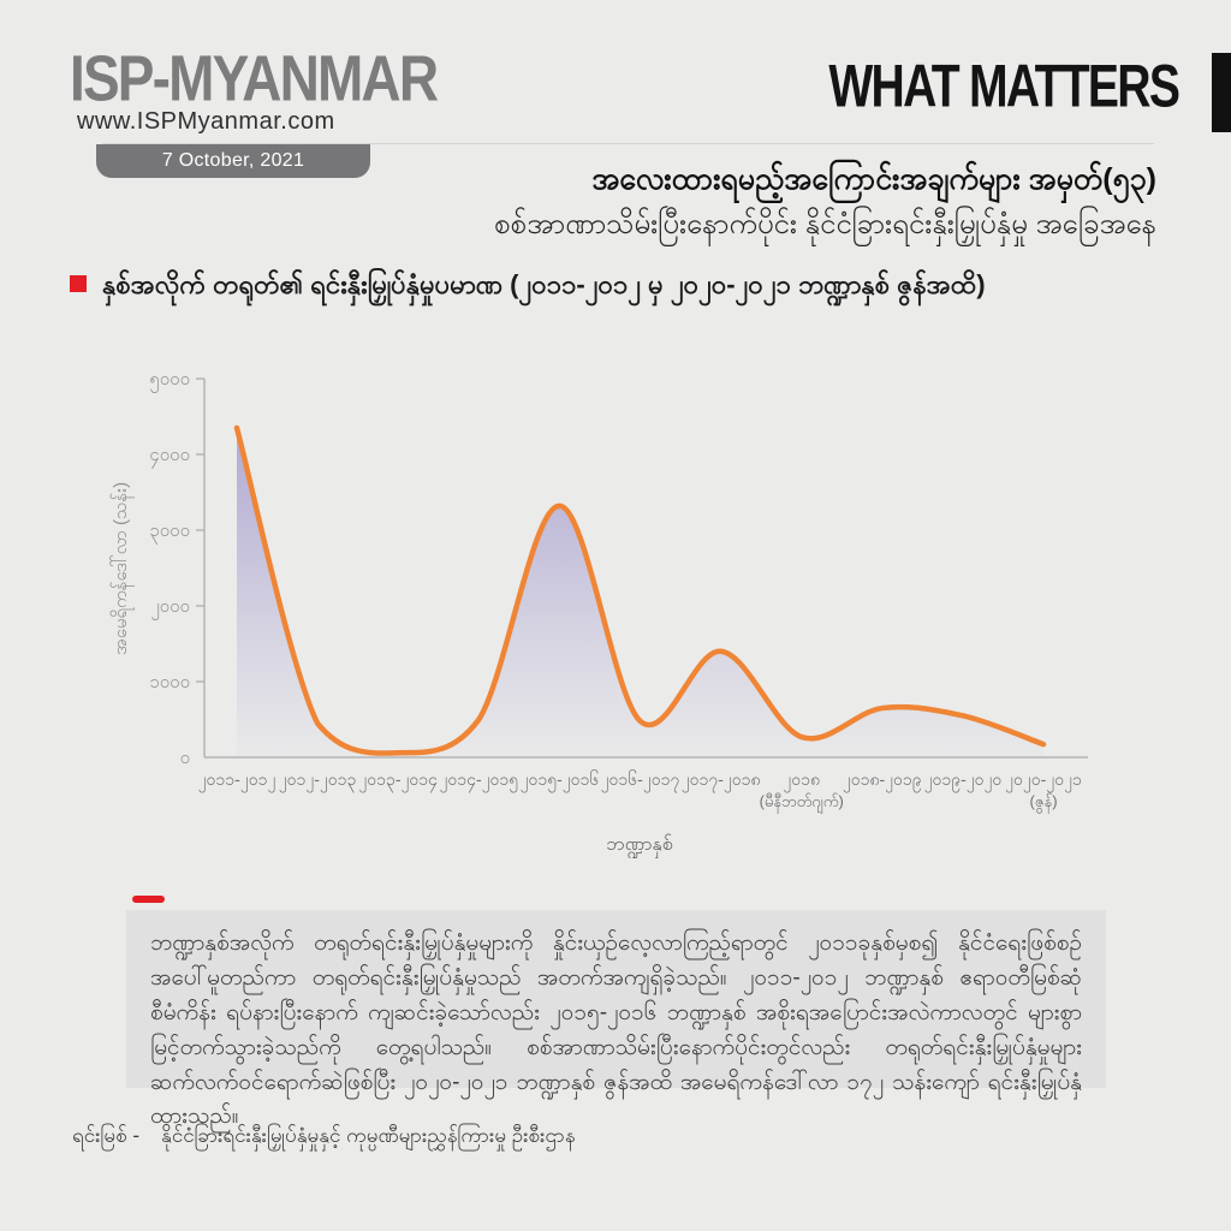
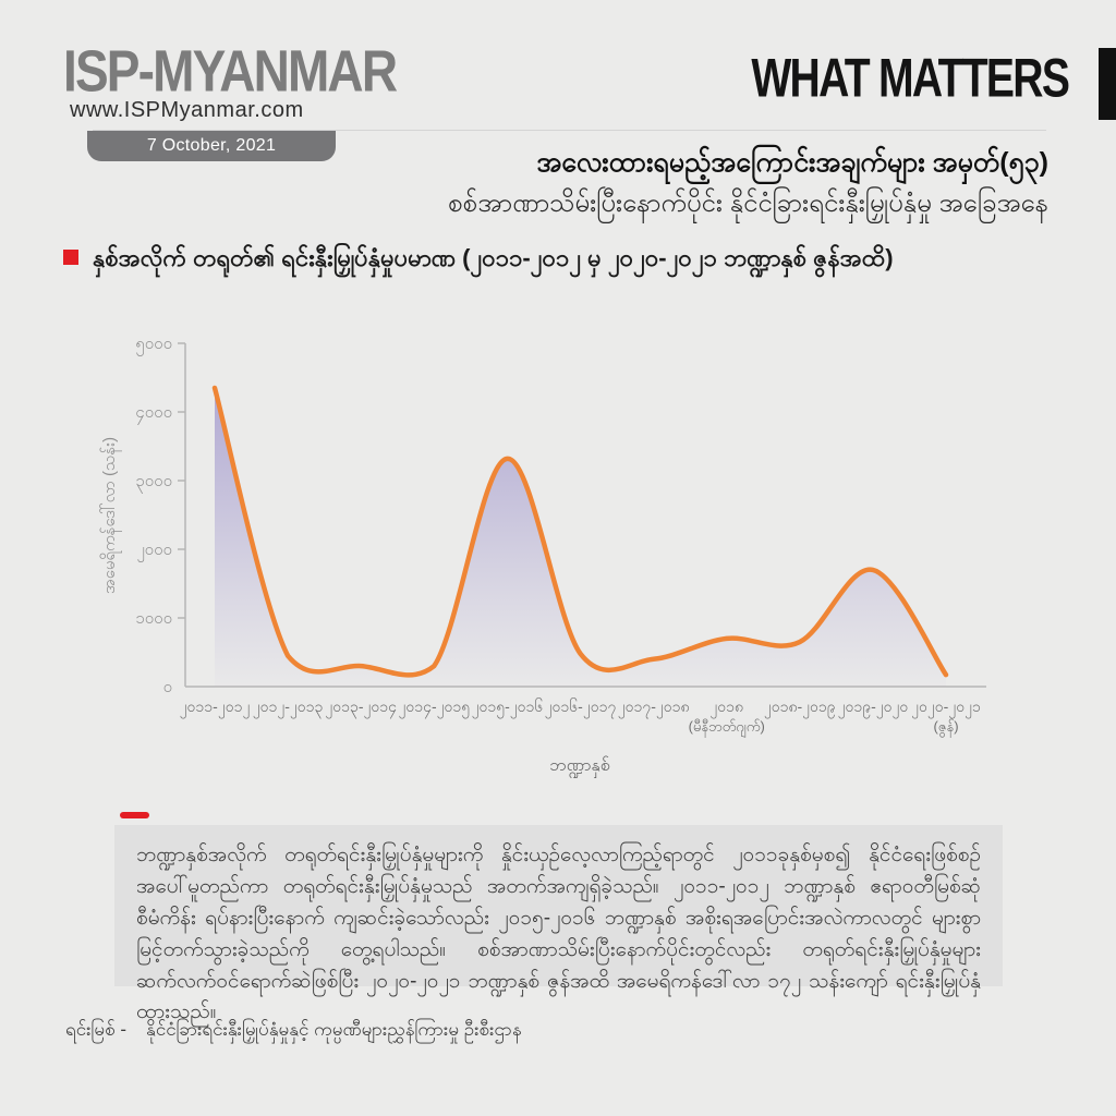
၂၀၁၃-၂၀၁၄: 100 -> 300
၂၀၁၄-၂၀၁၅: 500 -> 300
၂၀၁၇-၂၀၁၈: 1400 -> 400
၂၀၁၈: 300 -> 700
၂၀၁၉-၂၀၂၀: 600 -> 1700
